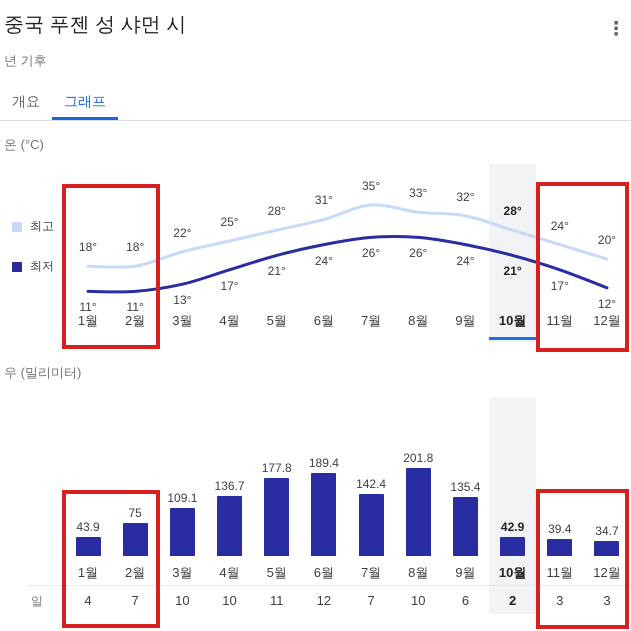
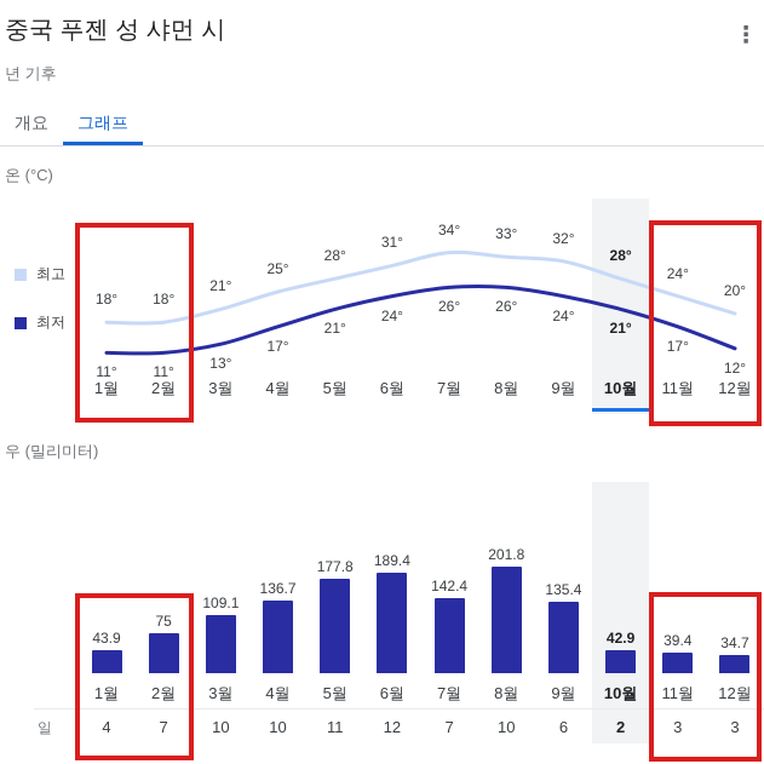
온 (°C)/최고/3월: 22° -> 21°
온 (°C)/최고/7월: 35° -> 34°
